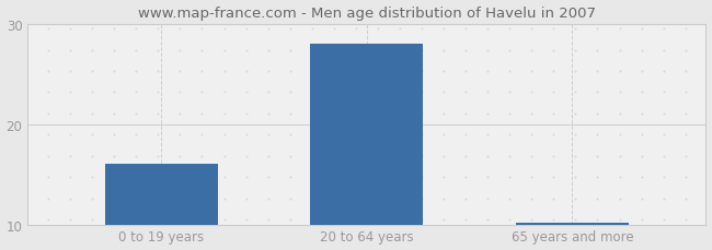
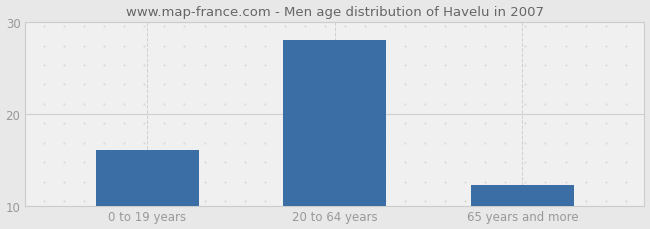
65 years and more: 10.2 -> 12.2
